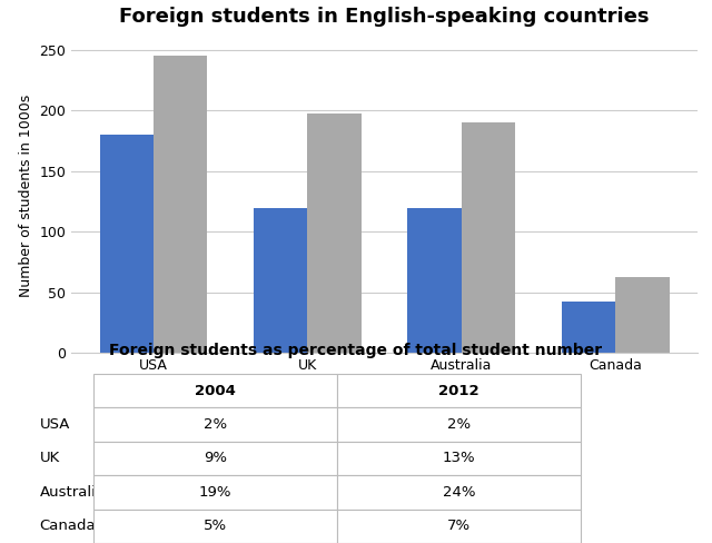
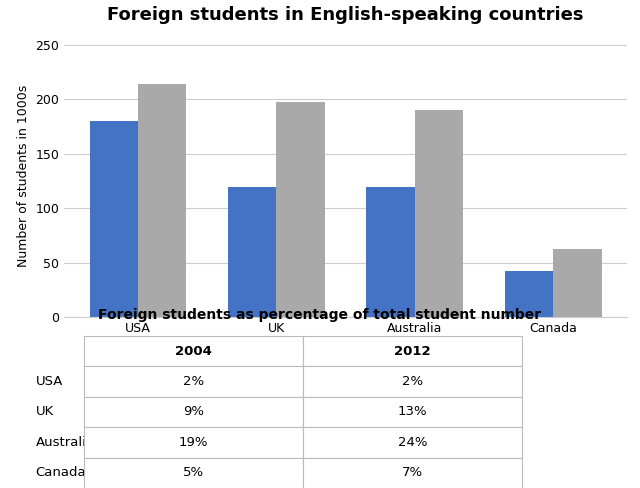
2012/USA: 245 -> 214
